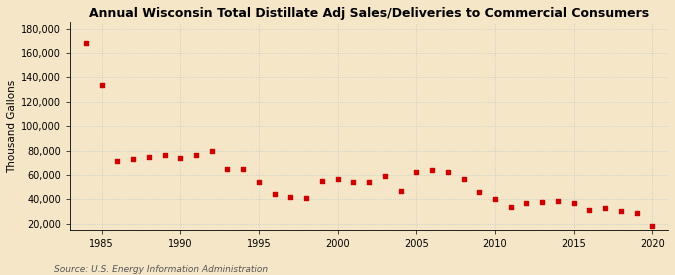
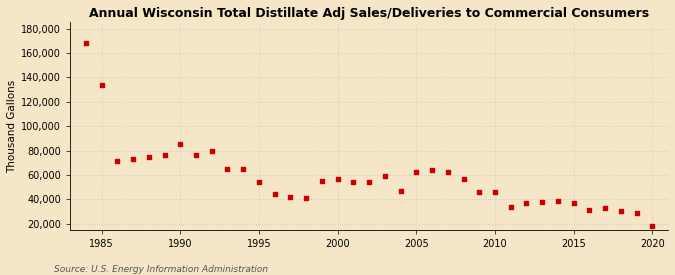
1990: 74,000 -> 85,000
2010: 40,000 -> 46,000
